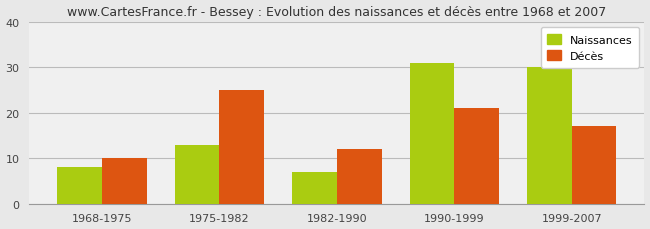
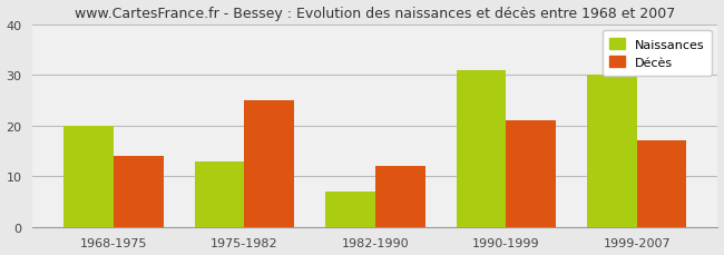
Naissances/1968-1975: 8 -> 20
Décès/1968-1975: 10 -> 14
